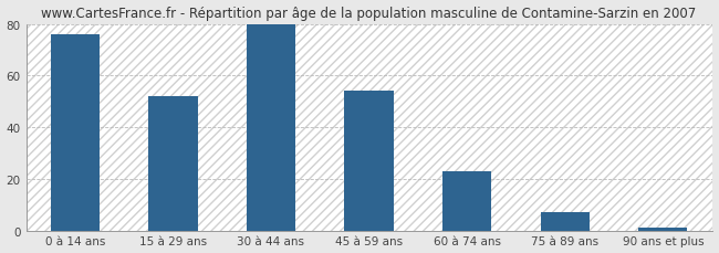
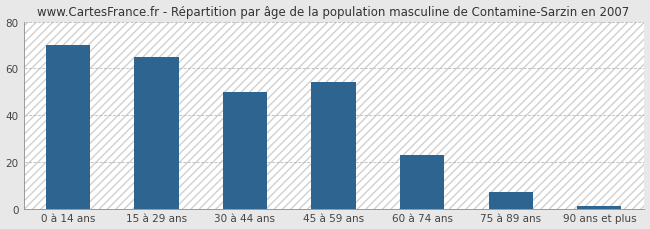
0 à 14 ans: 76 -> 70
15 à 29 ans: 52 -> 65
30 à 44 ans: 80 -> 50
